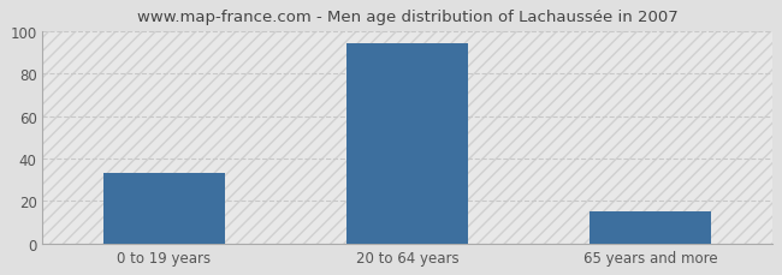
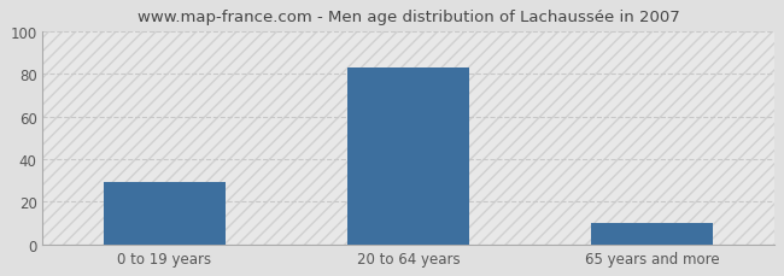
0 to 19 years: 33 -> 29
20 to 64 years: 94 -> 83
65 years and more: 15 -> 10
